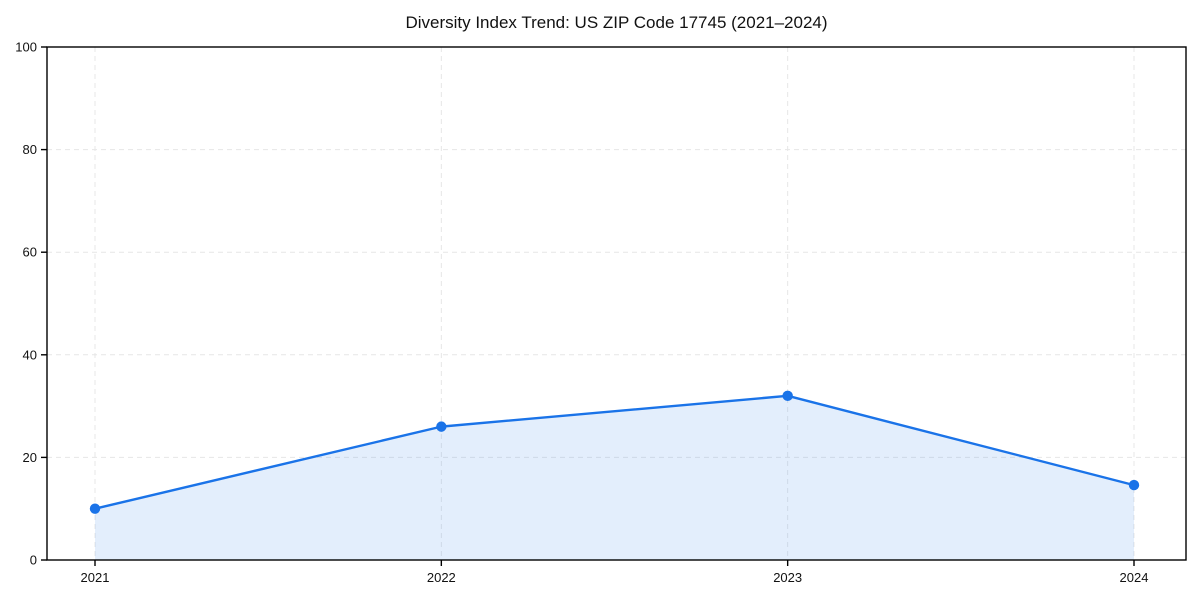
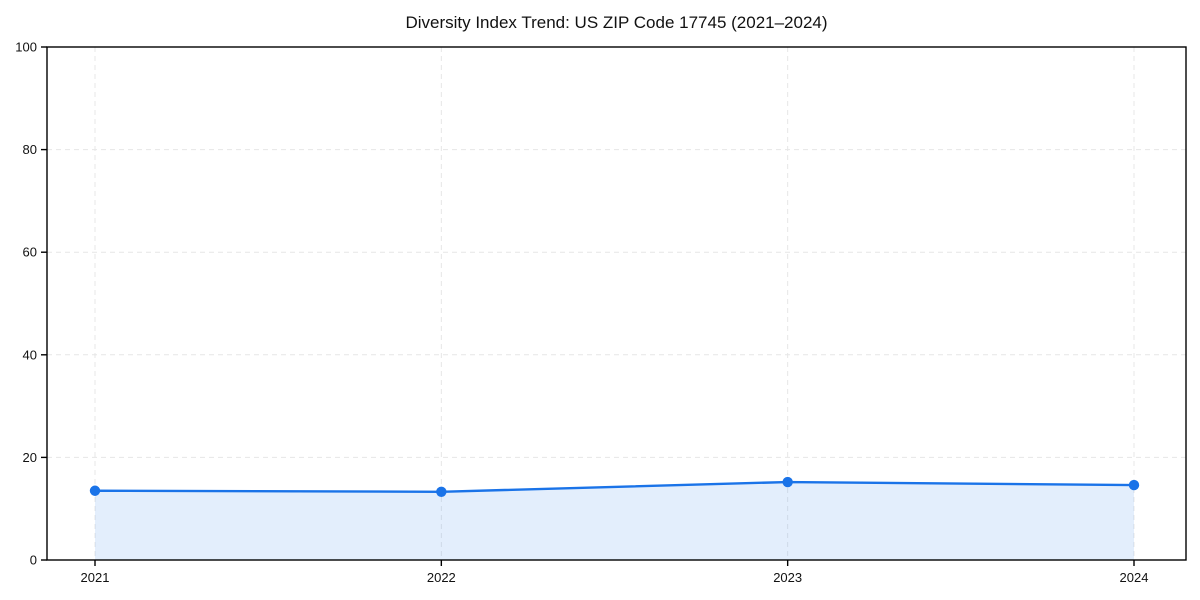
2021: 10 -> 14
2022: 26 -> 13
2023: 32 -> 15
